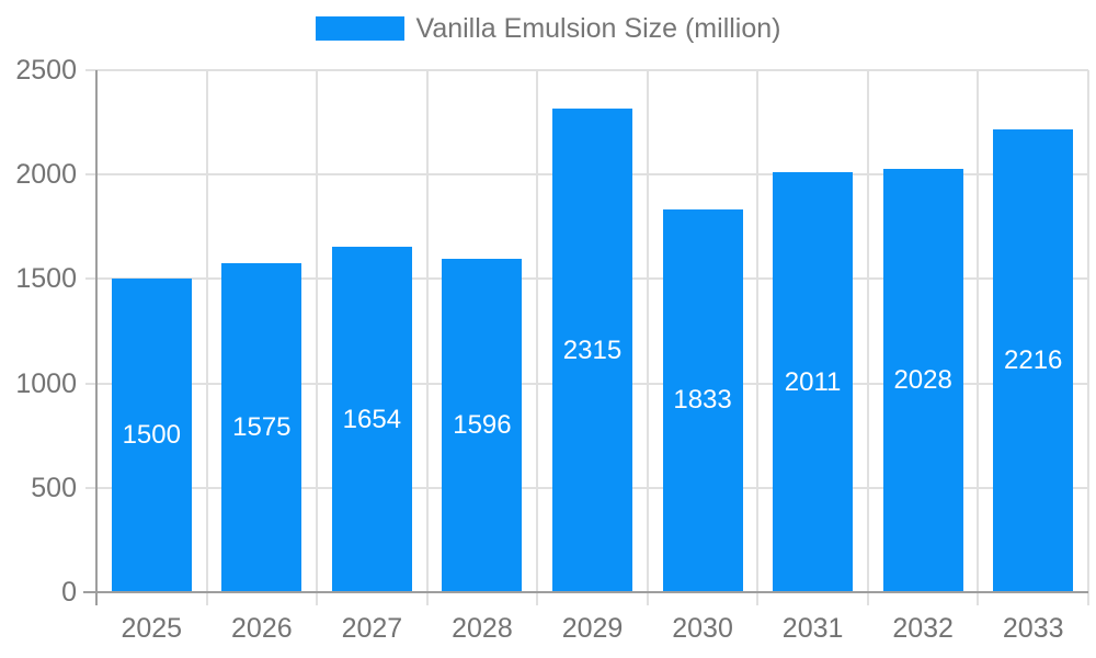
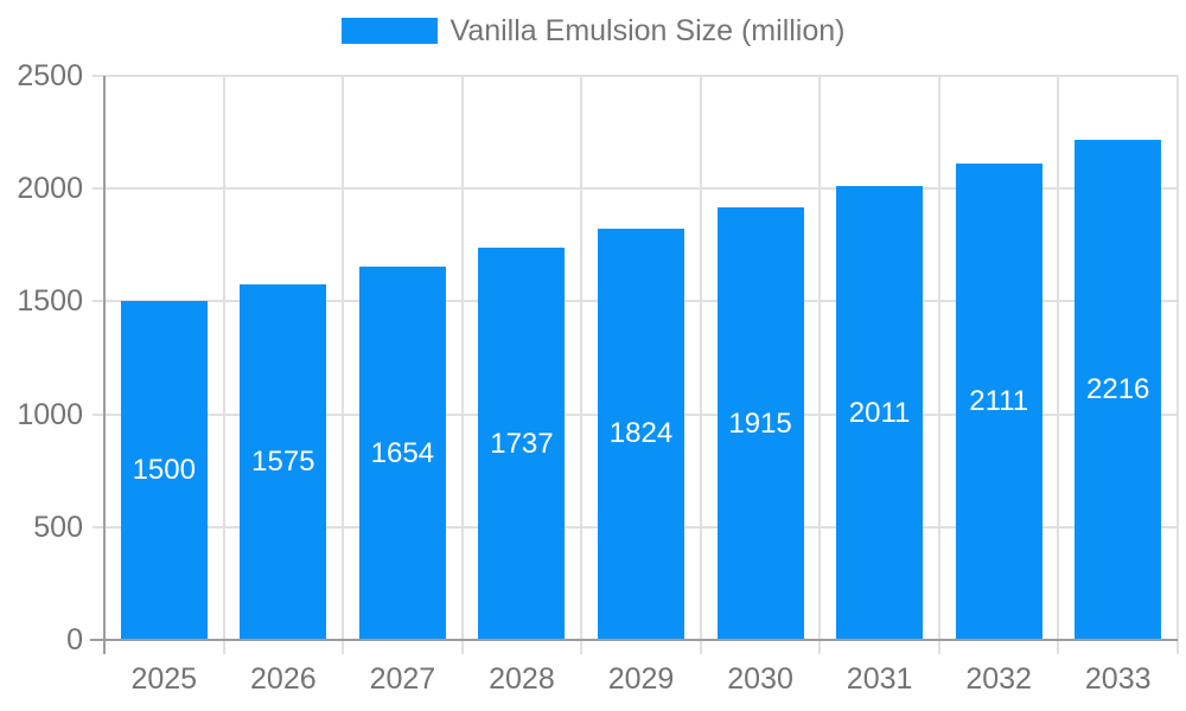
2028: 1596 -> 1737
2029: 2315 -> 1824
2030: 1833 -> 1915
2032: 2028 -> 2111
